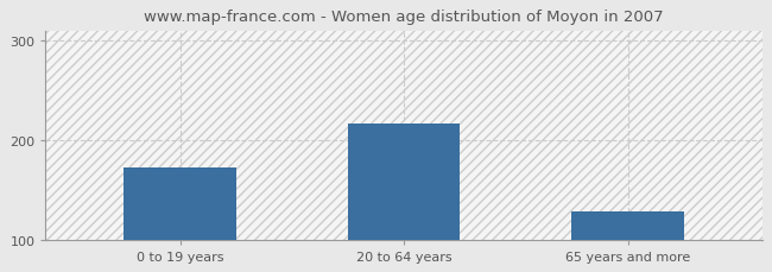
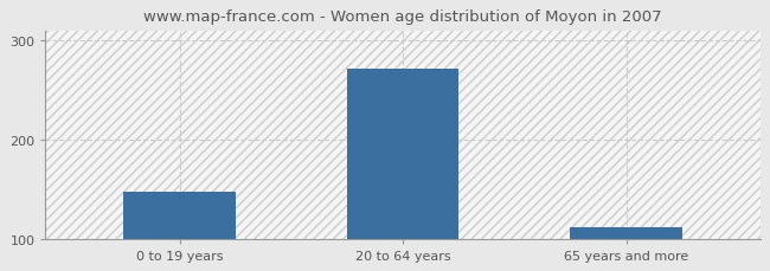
0 to 19 years: 172 -> 147
20 to 64 years: 216 -> 272
65 years and more: 128 -> 111
